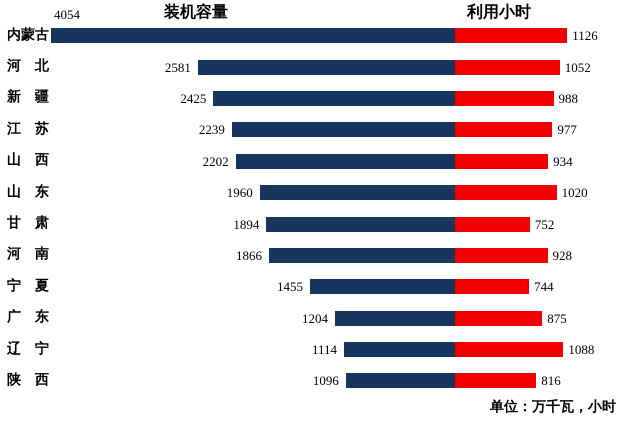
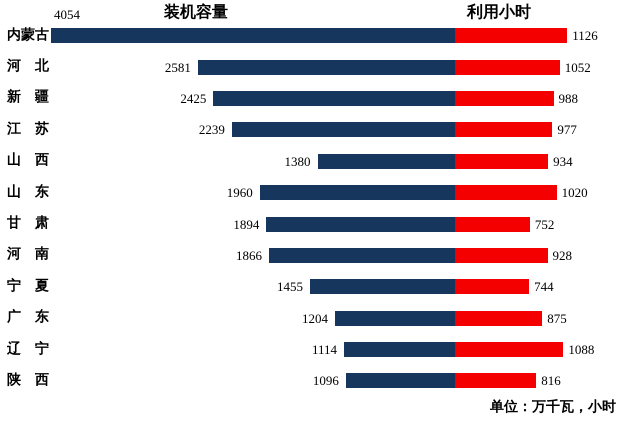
装机容量/山 西: 2202 -> 1380
